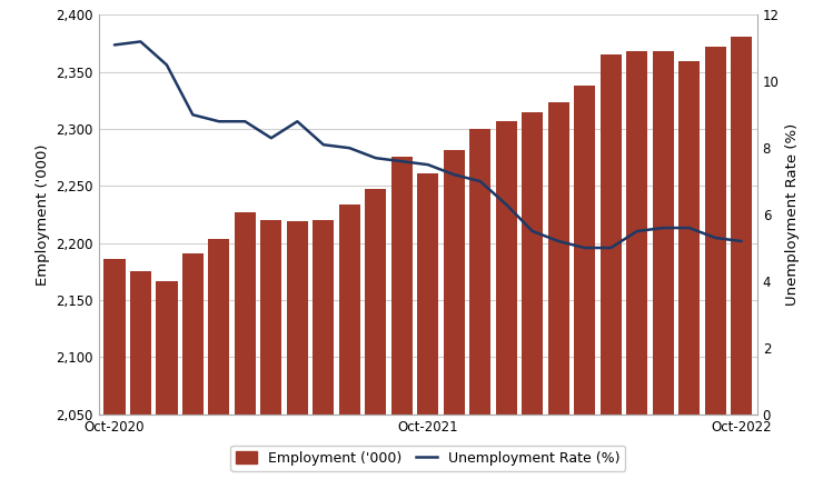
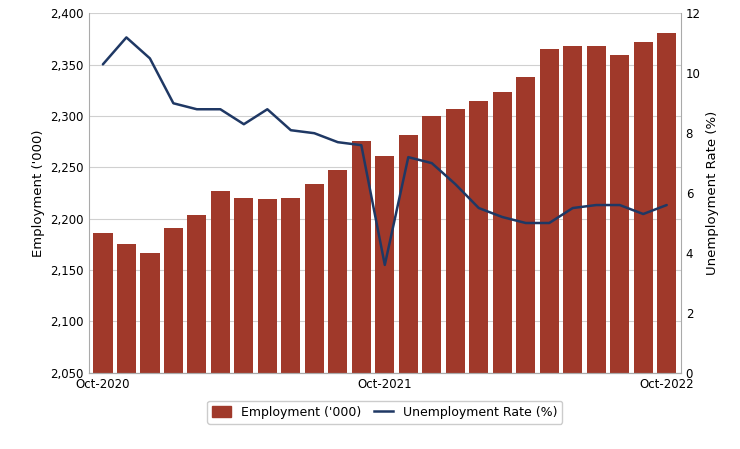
Unemployment Rate (%)/Oct-2020: 11.1 -> 10.3
Unemployment Rate (%)/Oct-2021: 7.5 -> 3.6
Unemployment Rate (%)/Oct-2022: 5.2 -> 5.6
